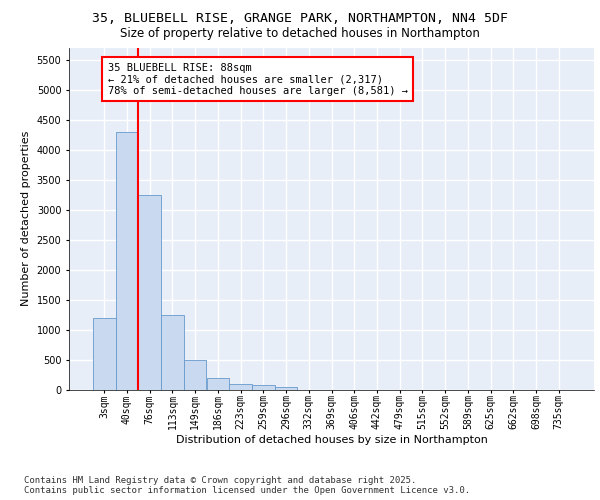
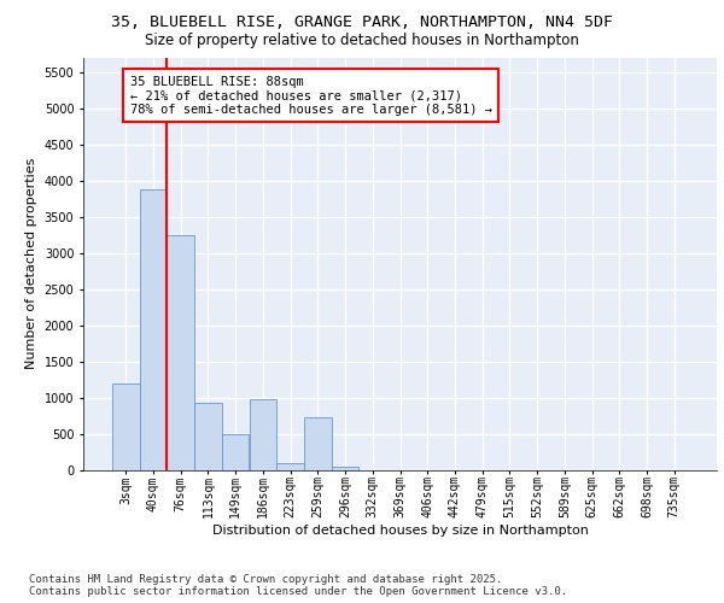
40sqm: 4300 -> 3880
113sqm: 1250 -> 940
186sqm: 200 -> 980
259sqm: 80 -> 740
